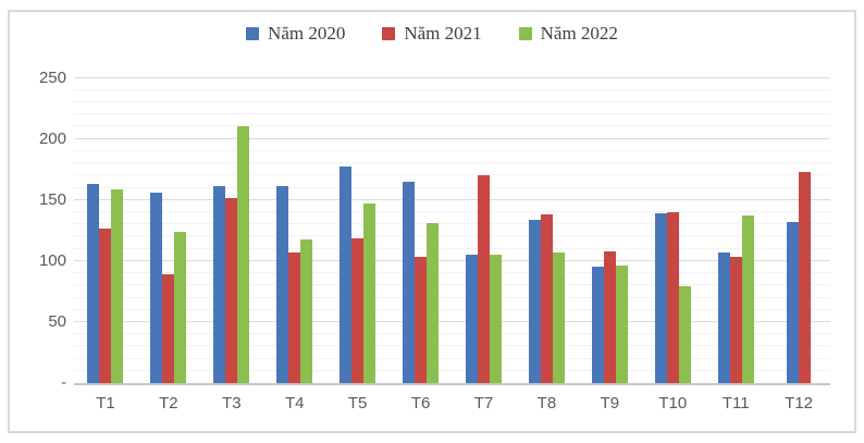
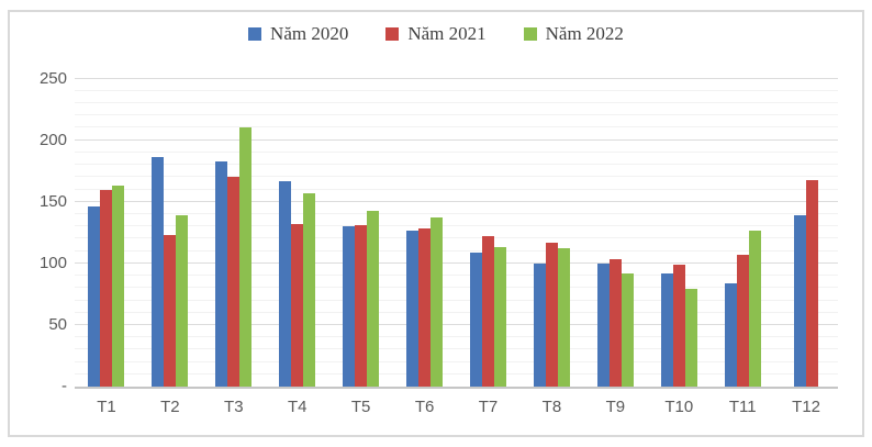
Năm 2020/T1: 163 -> 146
Năm 2021/T1: 127 -> 160
Năm 2022/T1: 159 -> 163
Năm 2020/T2: 156 -> 186
Năm 2021/T2: 89 -> 123
Năm 2022/T2: 124 -> 139
Năm 2020/T3: 161 -> 183
Năm 2021/T3: 152 -> 170
Năm 2020/T4: 161 -> 167
Năm 2021/T4: 107 -> 132
Năm 2022/T4: 118 -> 157
Năm 2020/T5: 177 -> 130
Năm 2021/T5: 119 -> 131
Năm 2022/T5: 147 -> 143
Năm 2020/T6: 165 -> 127
Năm 2021/T6: 103 -> 128
Năm 2022/T6: 131 -> 137
Năm 2020/T7: 105 -> 109
Năm 2021/T7: 170 -> 122
Năm 2022/T7: 105 -> 113
Năm 2020/T8: 134 -> 100
Năm 2021/T8: 138 -> 117
Năm 2022/T8: 107 -> 112
Năm 2020/T9: 95 -> 100
Năm 2021/T9: 108 -> 103
Năm 2022/T9: 96 -> 92
Năm 2020/T10: 139 -> 92
Năm 2021/T10: 140 -> 99
Năm 2020/T11: 107 -> 84
Năm 2021/T11: 103 -> 107
Năm 2022/T11: 137 -> 127
Năm 2020/T12: 132 -> 139
Năm 2021/T12: 173 -> 168
